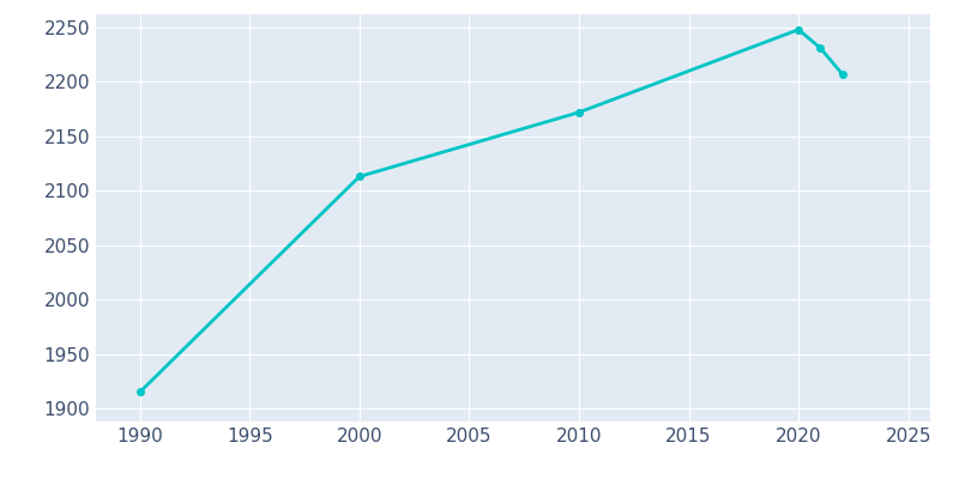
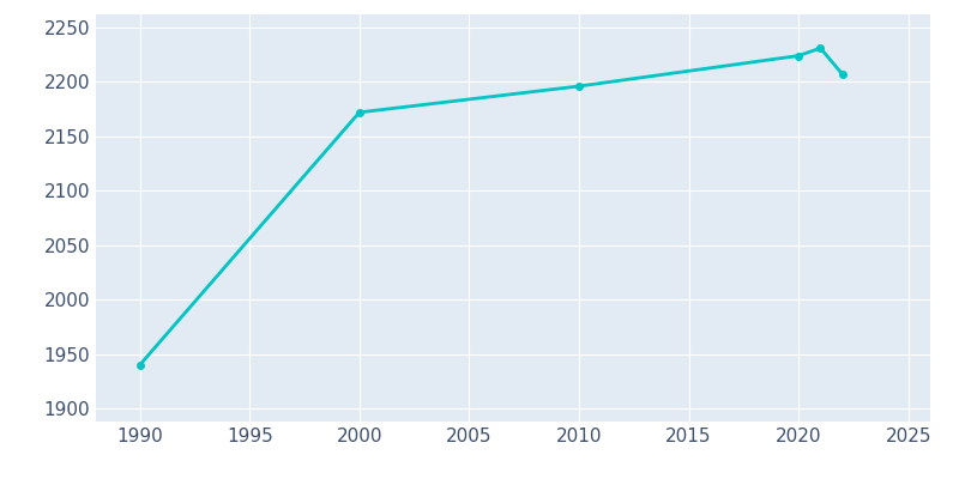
1990: 1915 -> 1940
2000: 2113 -> 2172
2010: 2172 -> 2196
2020: 2248 -> 2224
